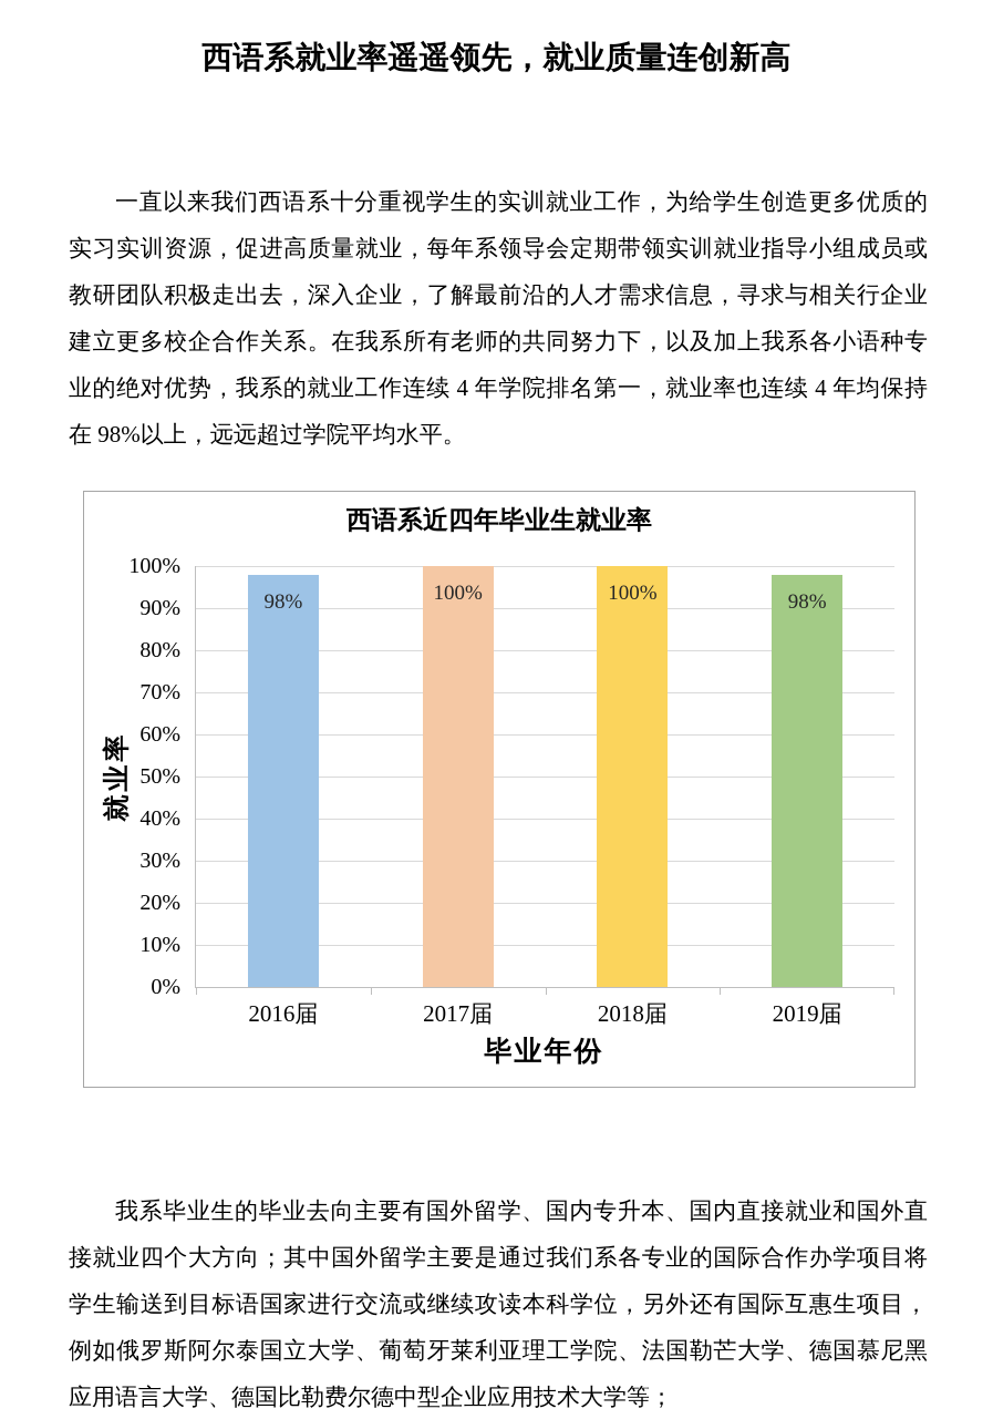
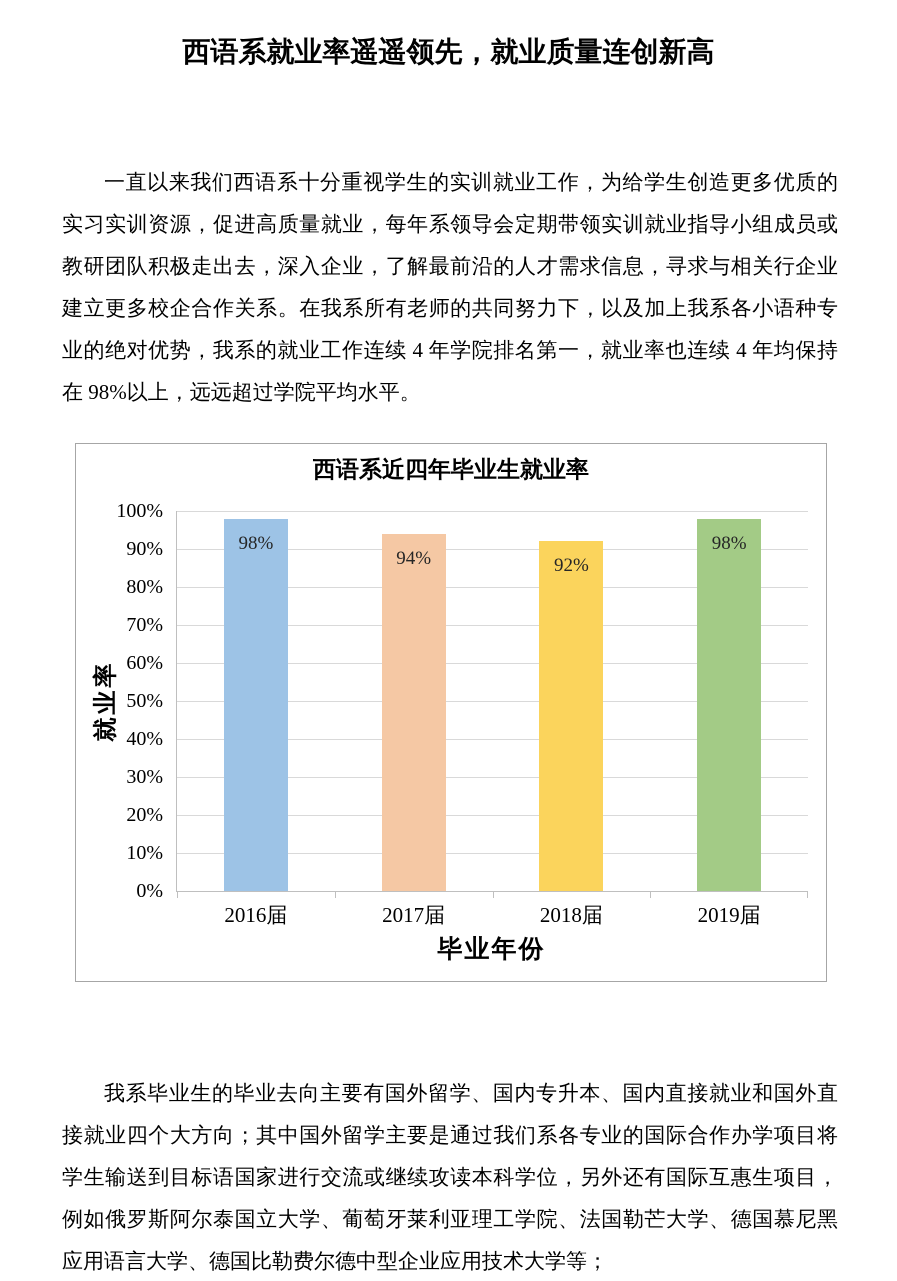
2017届: 100% -> 94%
2018届: 100% -> 92%
